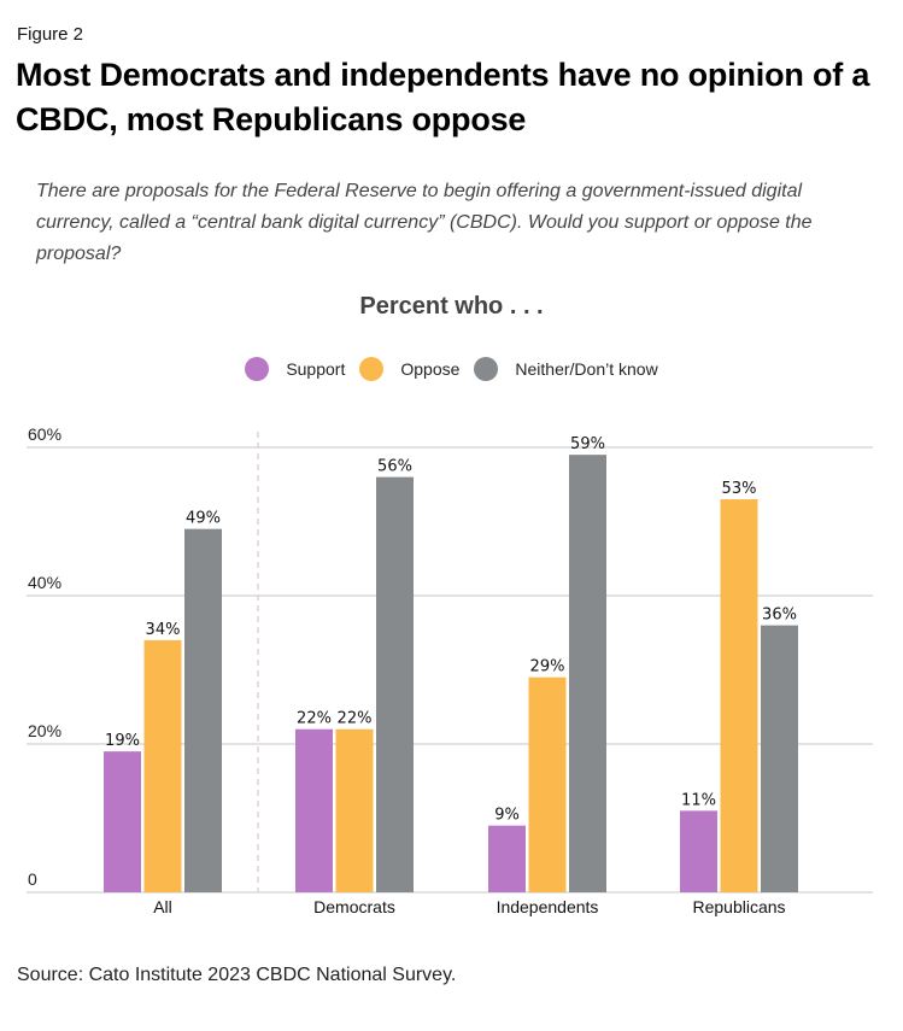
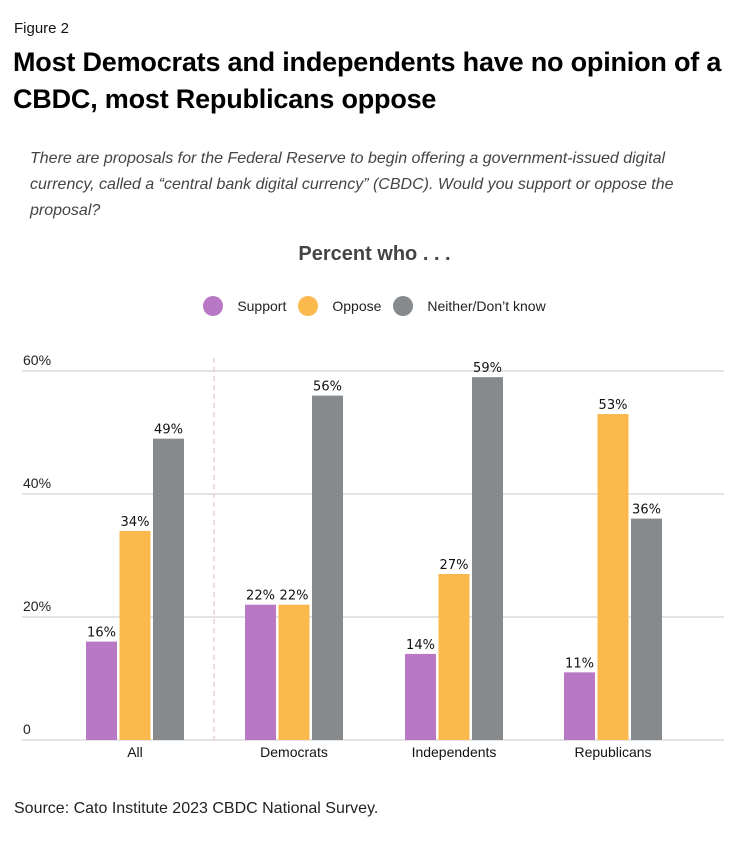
Support/All: 19% -> 16%
Support/Independents: 9% -> 14%
Oppose/Independents: 29% -> 27%
